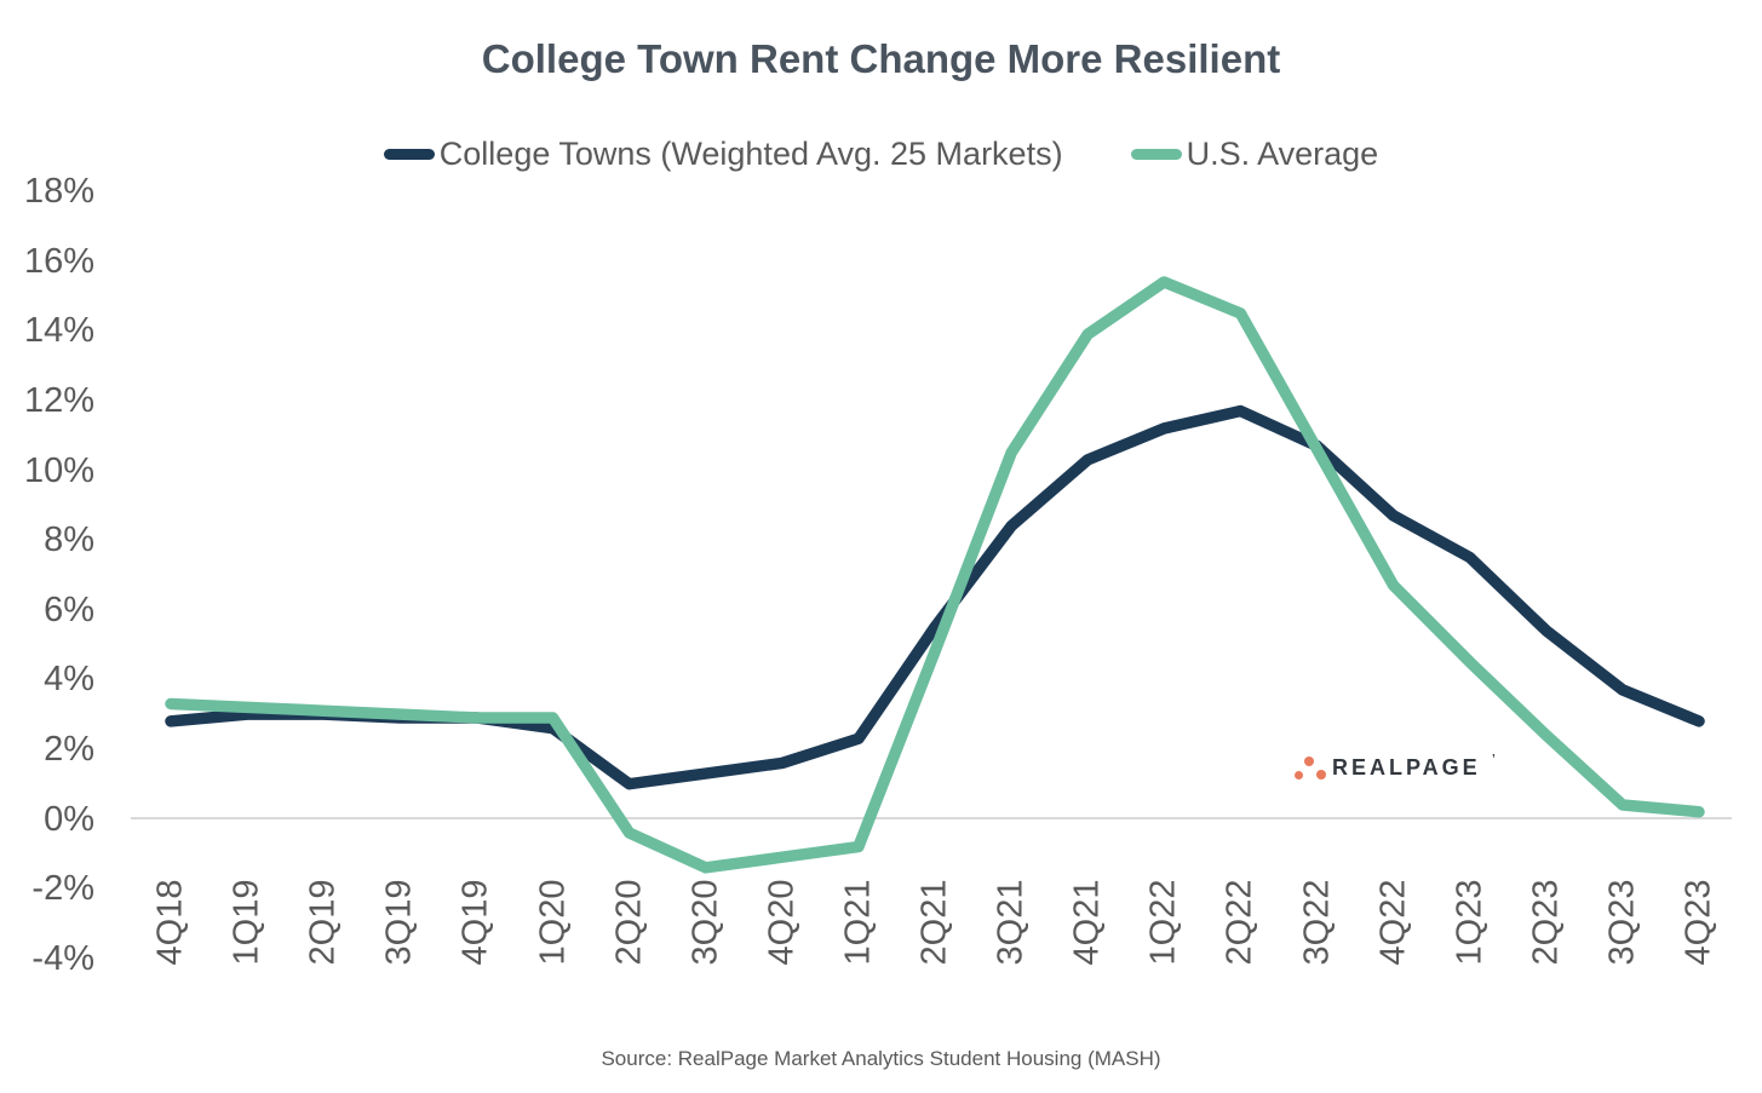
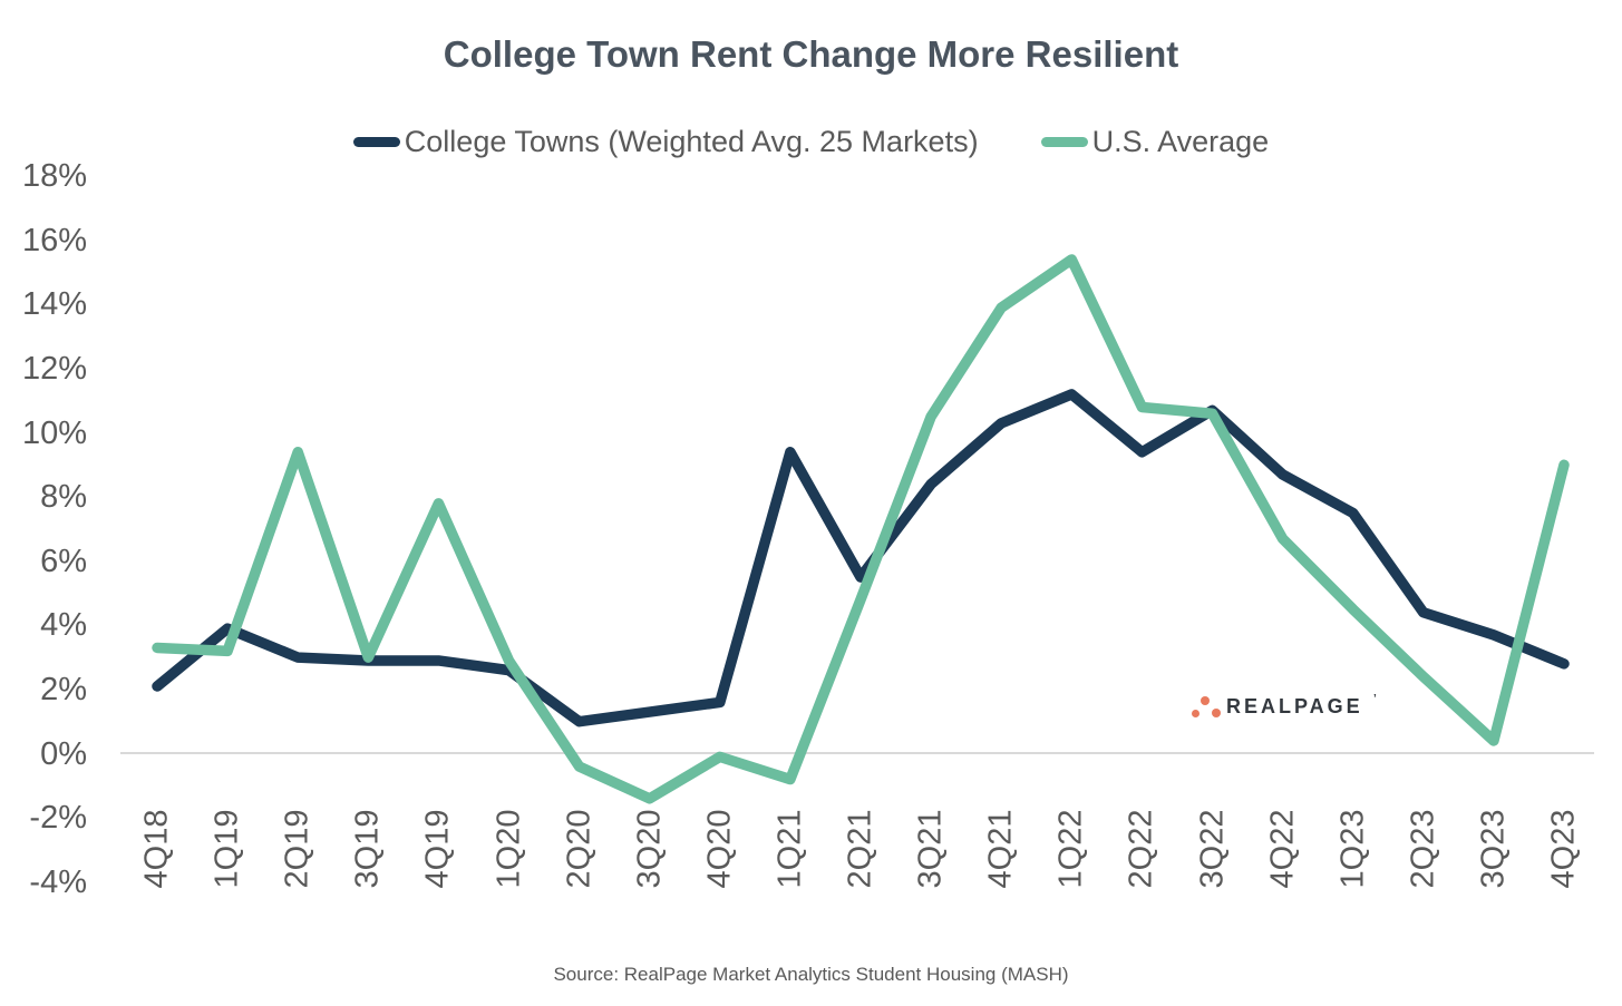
College Towns (Weighted Avg. 25 Markets)/4Q18: 2.8% -> 2.1%
College Towns (Weighted Avg. 25 Markets)/1Q19: 3.0% -> 3.9%
U.S. Average/2Q19: 3.1% -> 9.4%
U.S. Average/4Q19: 2.9% -> 7.8%
U.S. Average/4Q20: -1.1% -> -0.1%
College Towns (Weighted Avg. 25 Markets)/1Q21: 2.3% -> 9.4%
College Towns (Weighted Avg. 25 Markets)/2Q22: 11.7% -> 9.4%
U.S. Average/2Q22: 14.5% -> 10.8%
College Towns (Weighted Avg. 25 Markets)/2Q23: 5.4% -> 4.4%
U.S. Average/4Q23: 0.2% -> 9.0%
